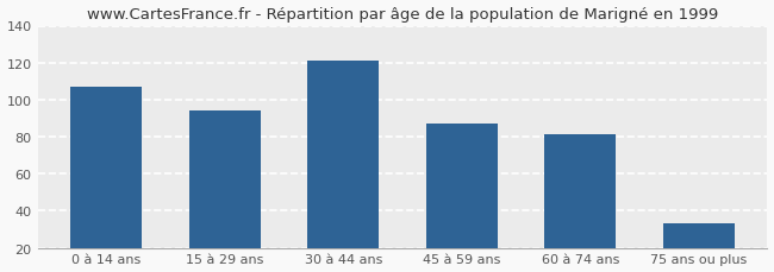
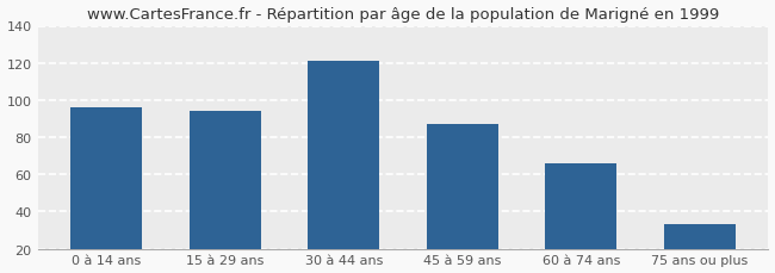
0 à 14 ans: 107 -> 96
60 à 74 ans: 81 -> 66
